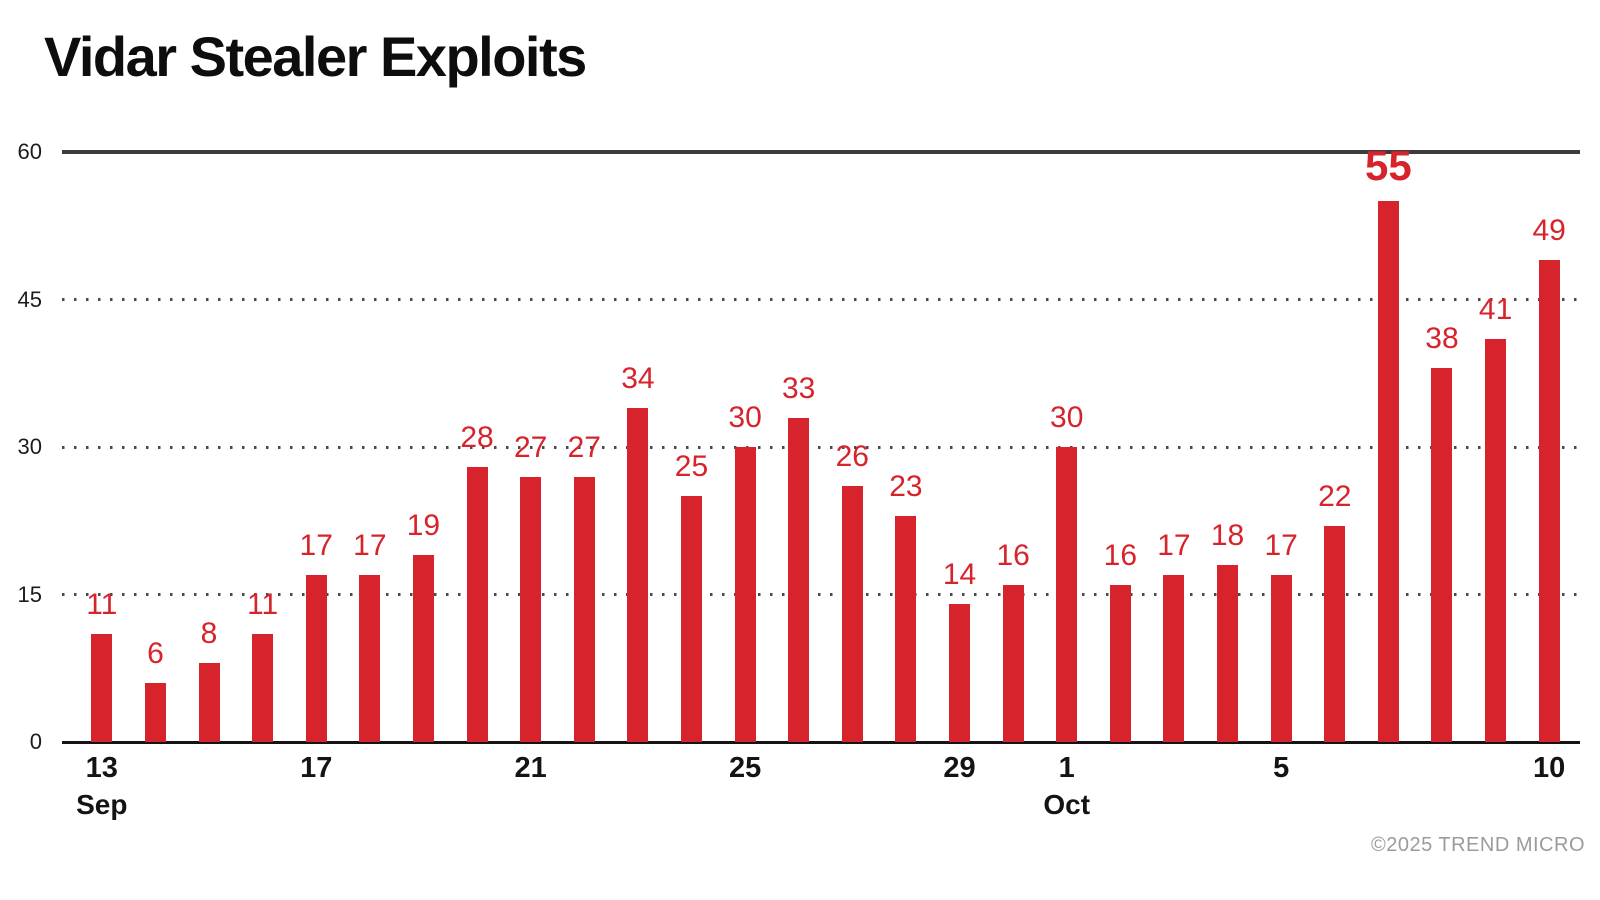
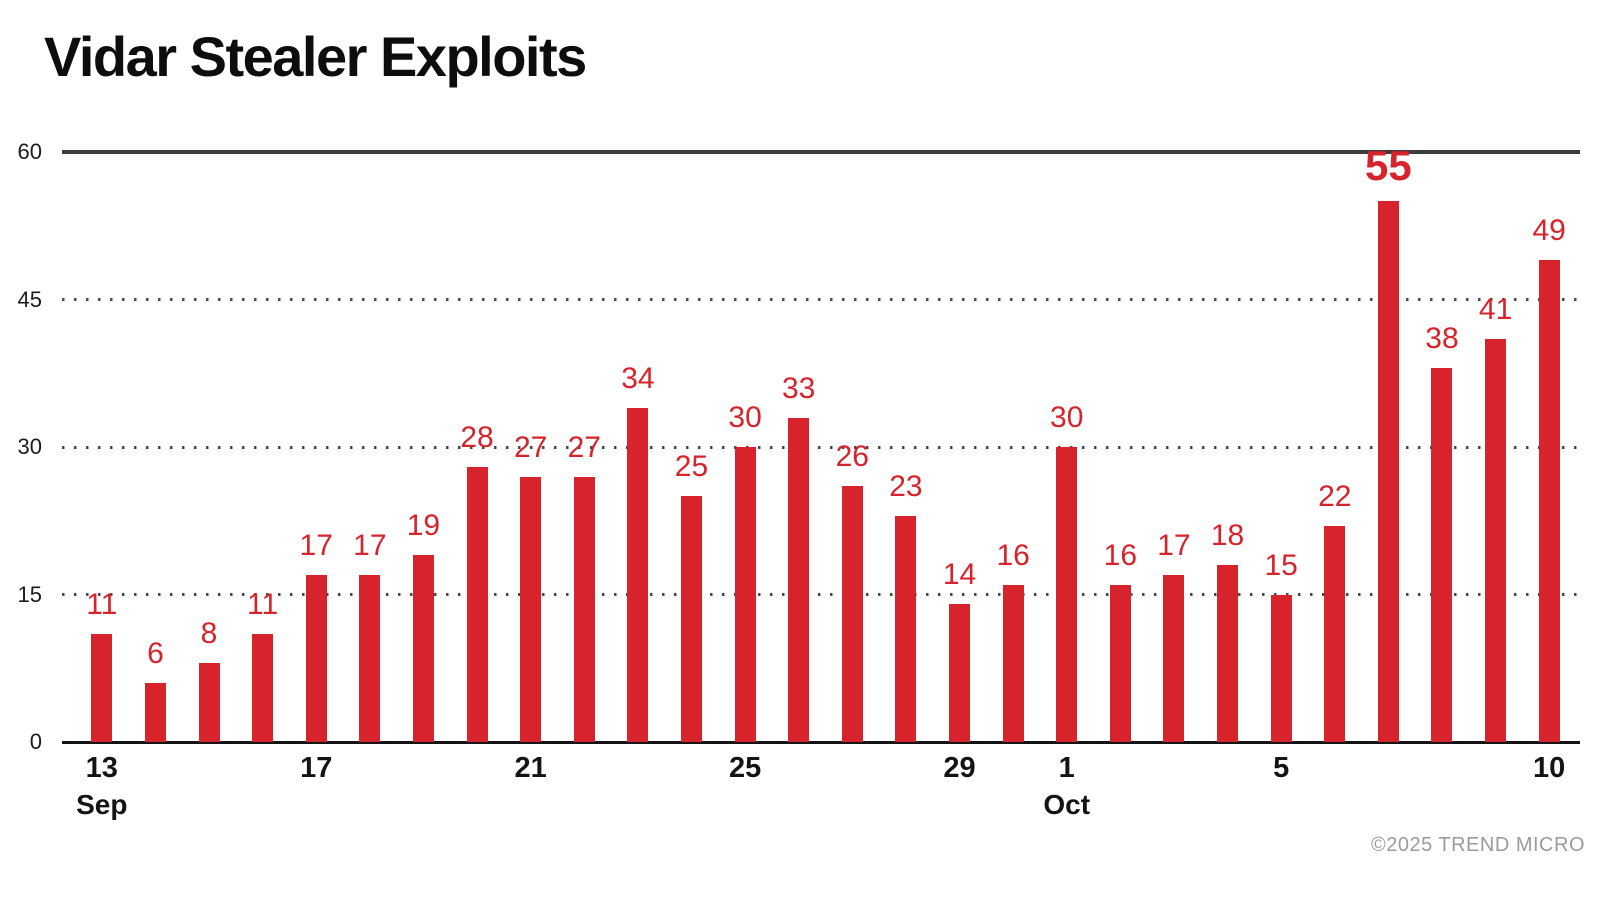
Oct 5: 17 -> 15
